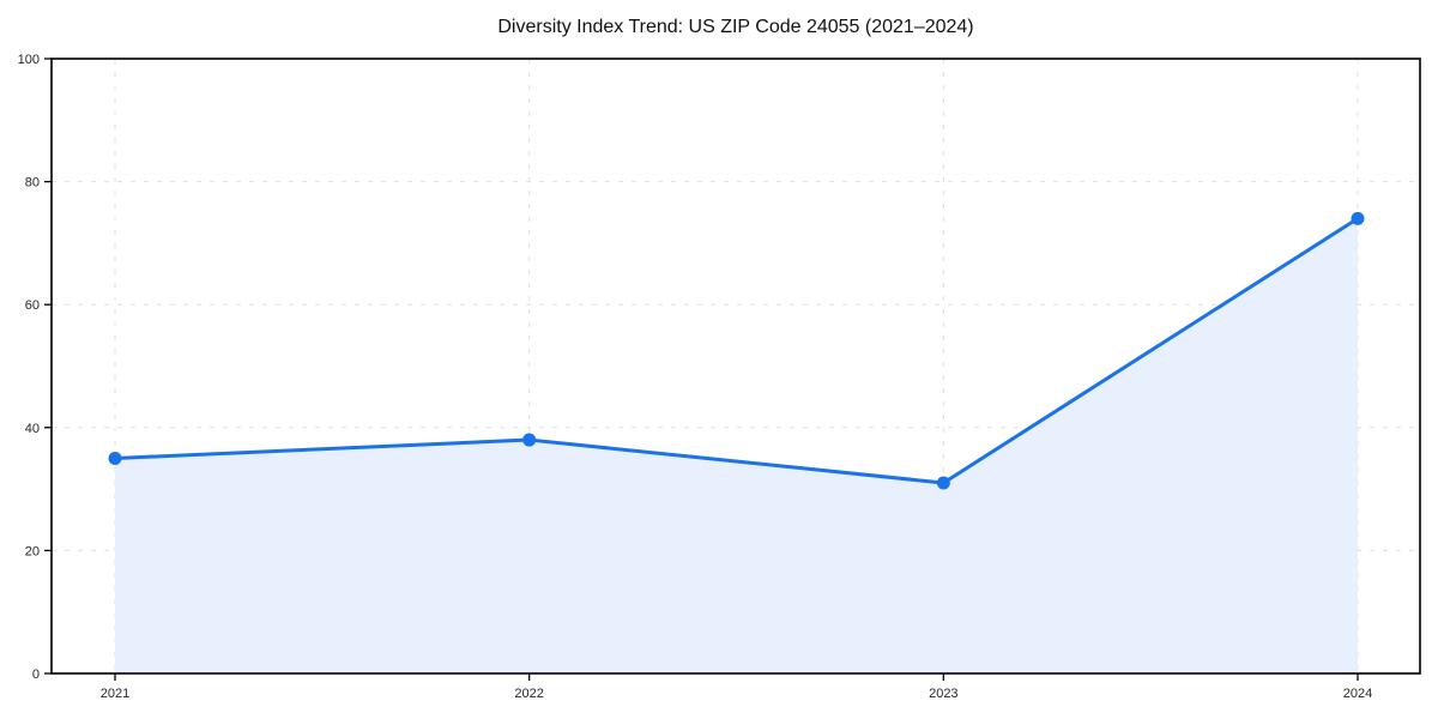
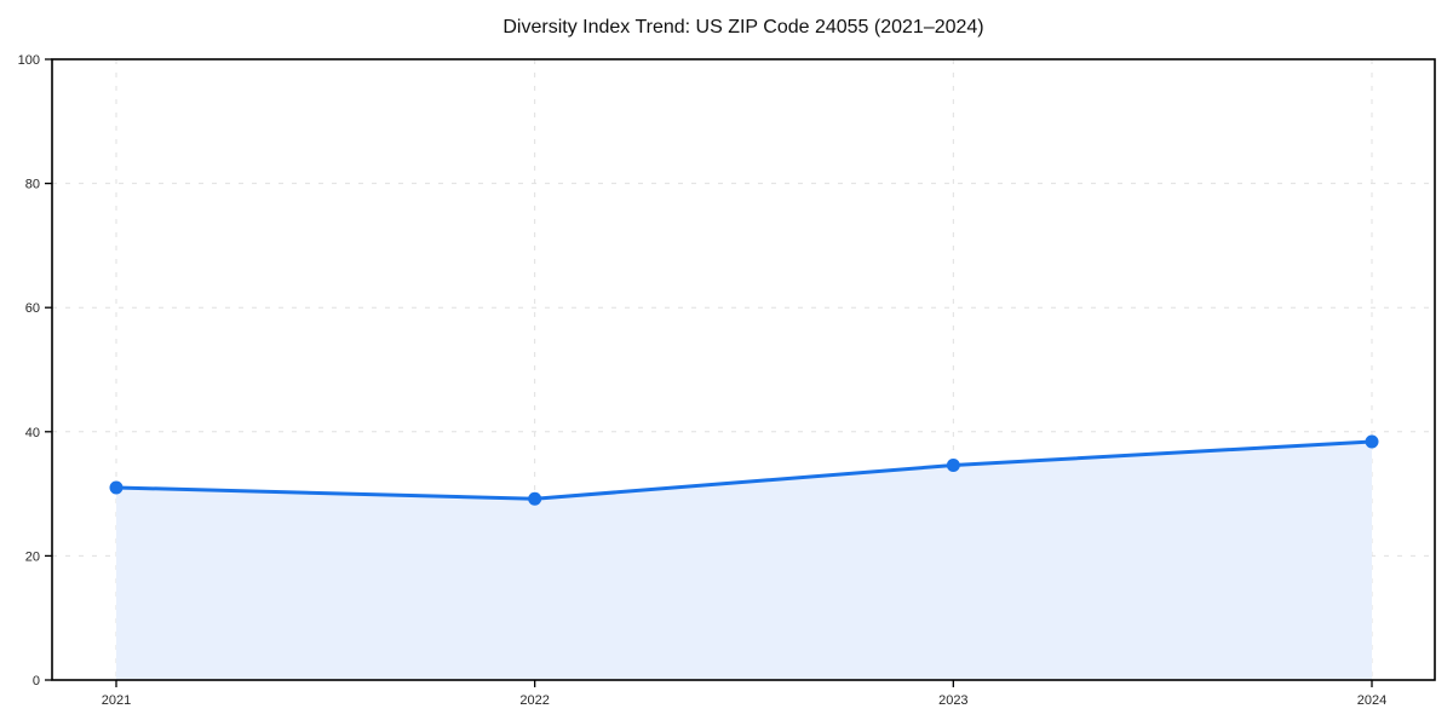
2021: 35 -> 31
2022: 38 -> 29
2023: 31 -> 35
2024: 74 -> 38
